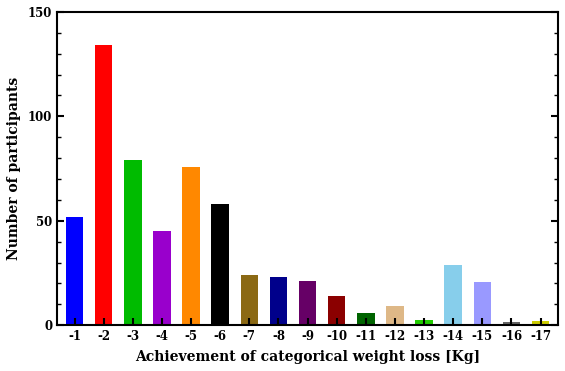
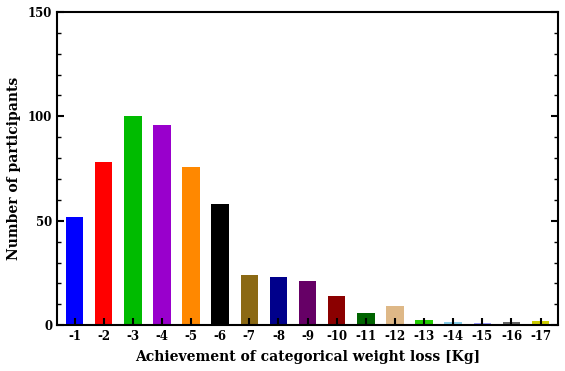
-2: 134.0 -> 78.0
-3: 79.0 -> 100.0
-4: 45.0 -> 96.0
-14: 29.0 -> 1.5
-15: 20.5 -> 1.2
